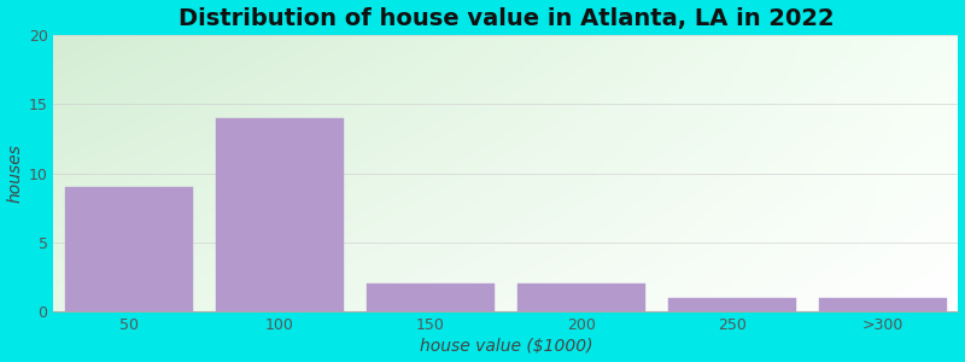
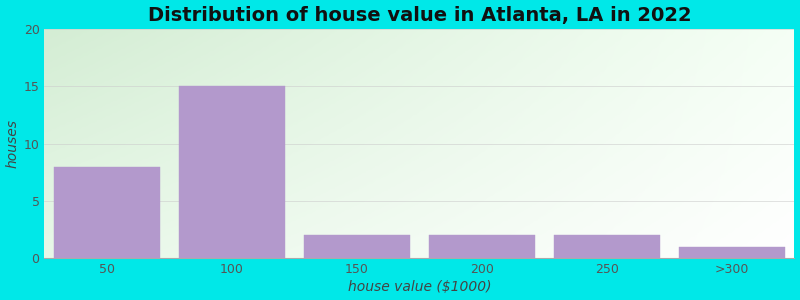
50: 9 -> 8
100: 14 -> 15
250: 1 -> 2
